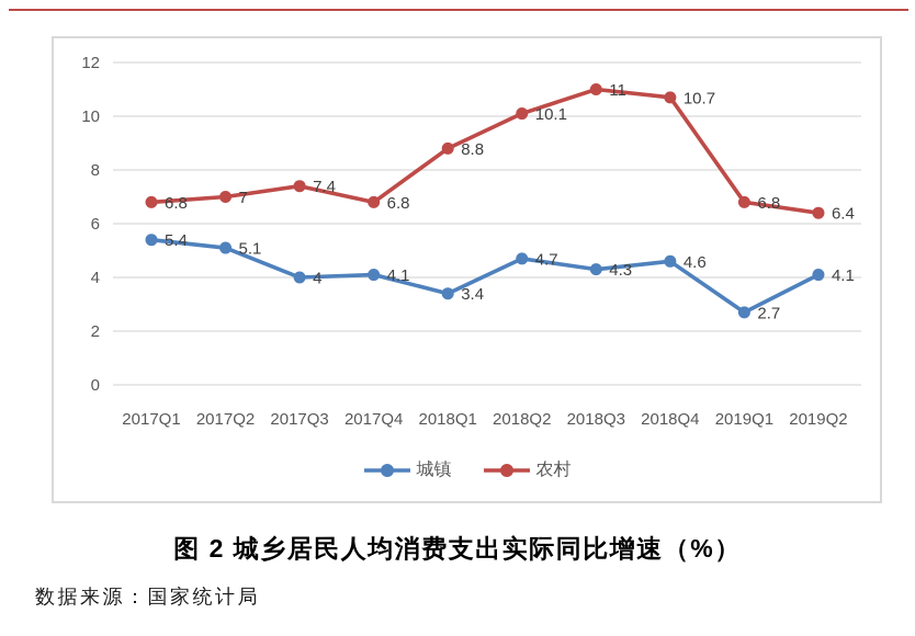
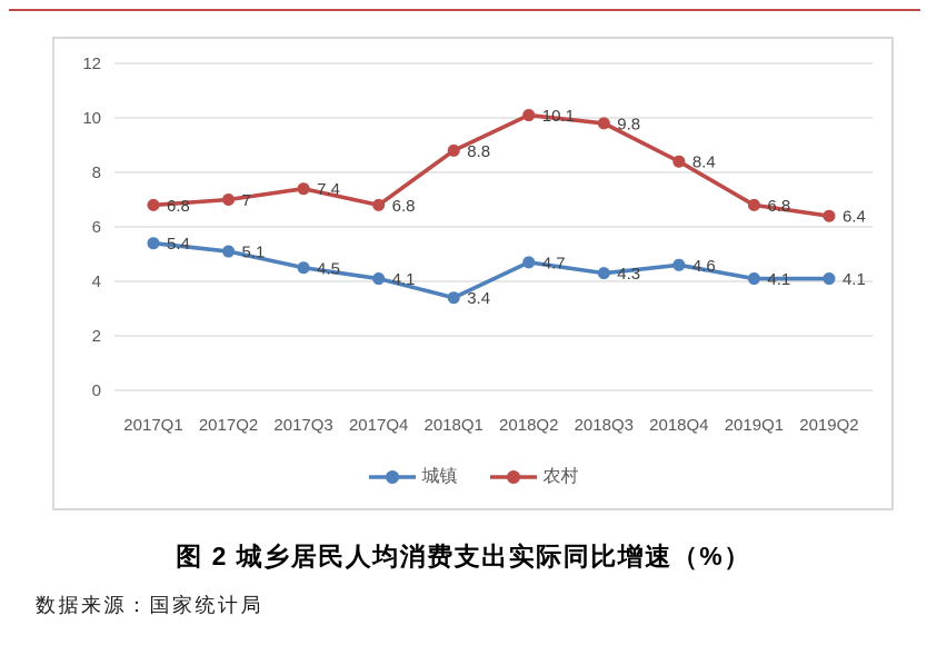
城镇/2017Q3: 4 -> 4.5
农村/2018Q3: 11 -> 9.8
农村/2018Q4: 10.7 -> 8.4
城镇/2019Q1: 2.7 -> 4.1
